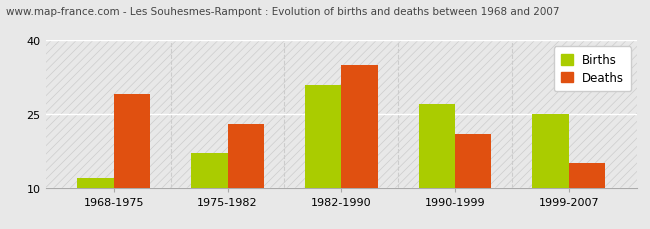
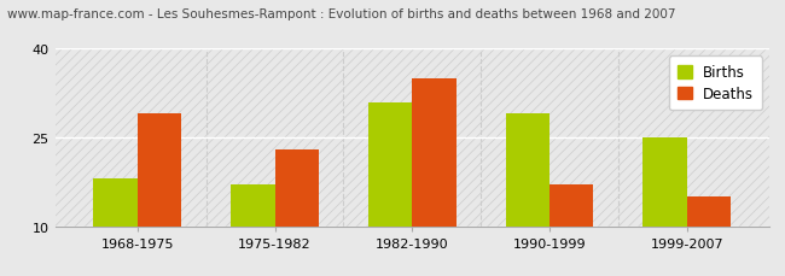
Births/1968-1975: 12 -> 18
Births/1990-1999: 27 -> 29
Deaths/1990-1999: 21 -> 17
